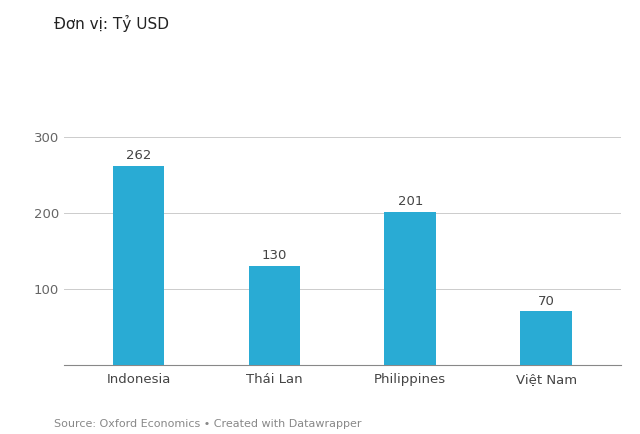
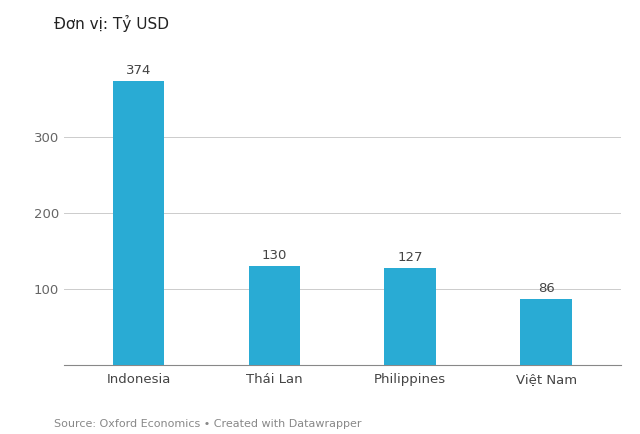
Indonesia: 262 -> 374
Philippines: 201 -> 127
Việt Nam: 70 -> 86
